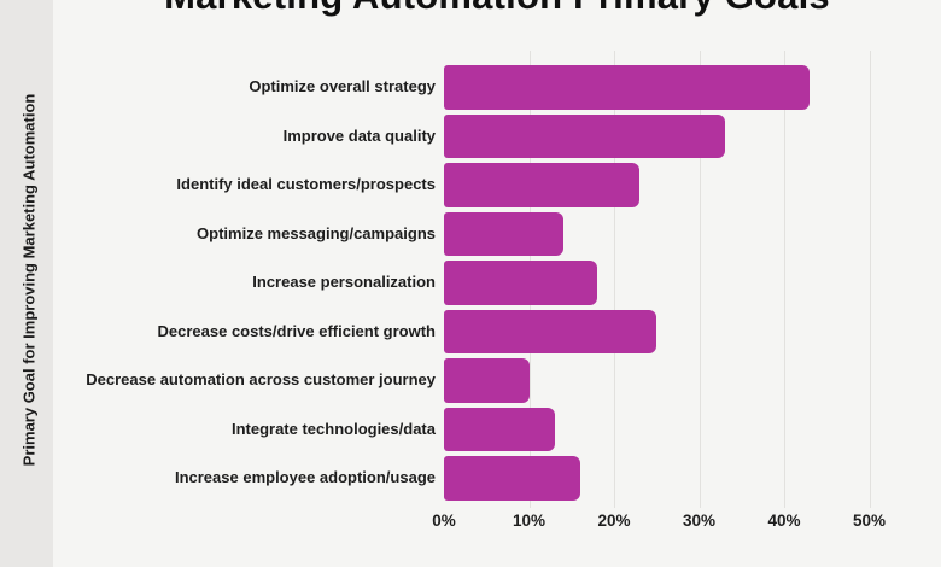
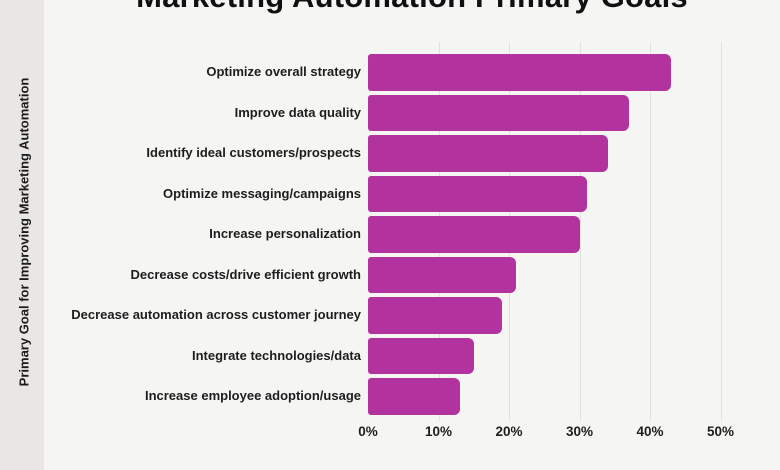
Improve data quality: 33% -> 37%
Identify ideal customers/prospects: 23% -> 34%
Optimize messaging/campaigns: 14% -> 31%
Increase personalization: 18% -> 30%
Decrease costs/drive efficient growth: 25% -> 21%
Decrease automation across customer journey: 10% -> 19%
Integrate technologies/data: 13% -> 15%
Increase employee adoption/usage: 16% -> 13%
